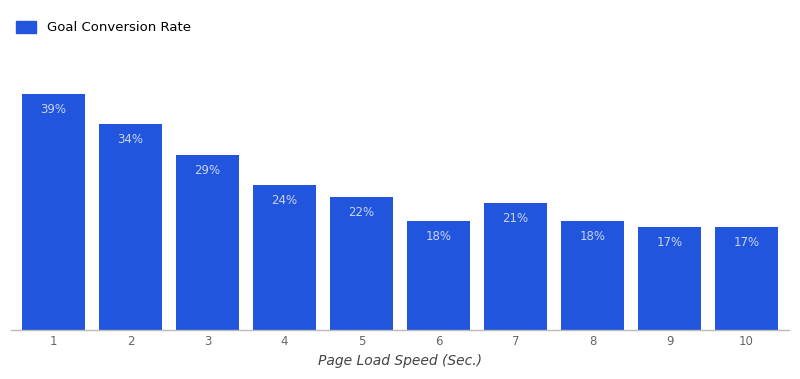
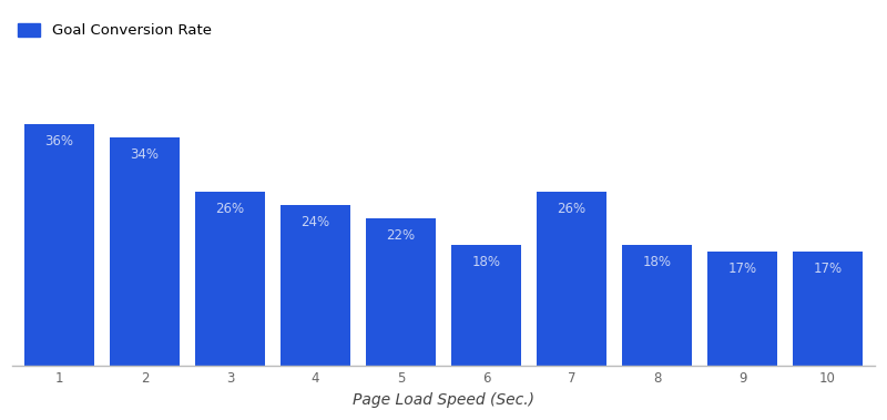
1: 39% -> 36%
3: 29% -> 26%
7: 21% -> 26%
